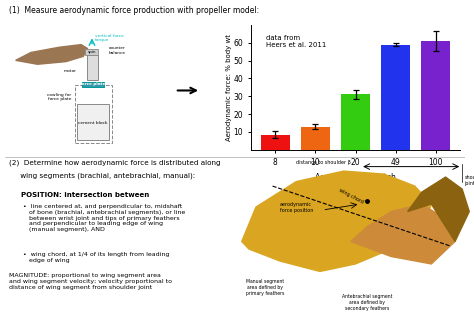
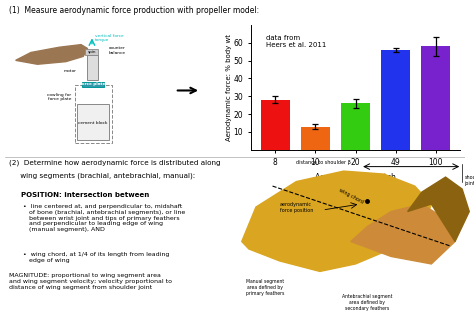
8: 8 -> 28
20: 31 -> 26
49: 59 -> 56
100: 61 -> 58
